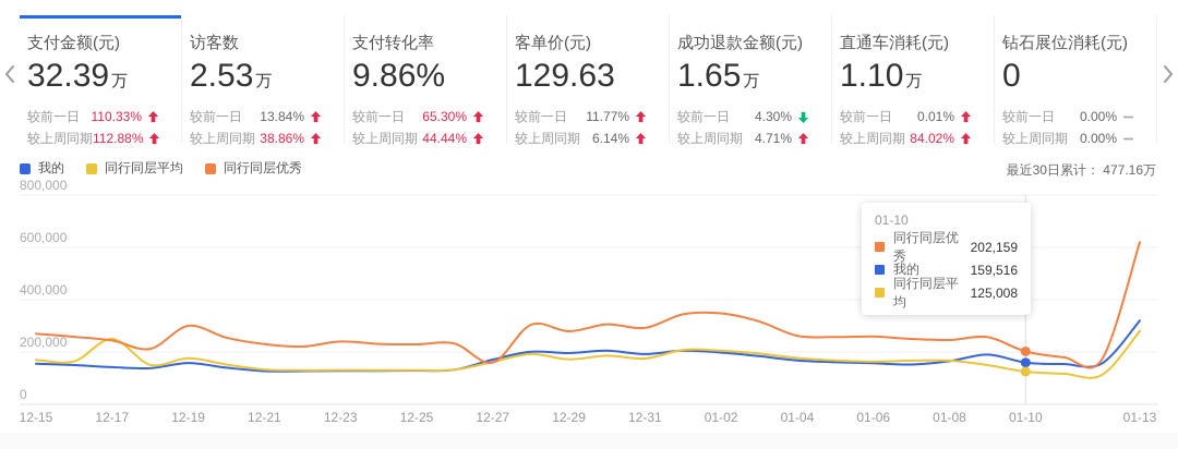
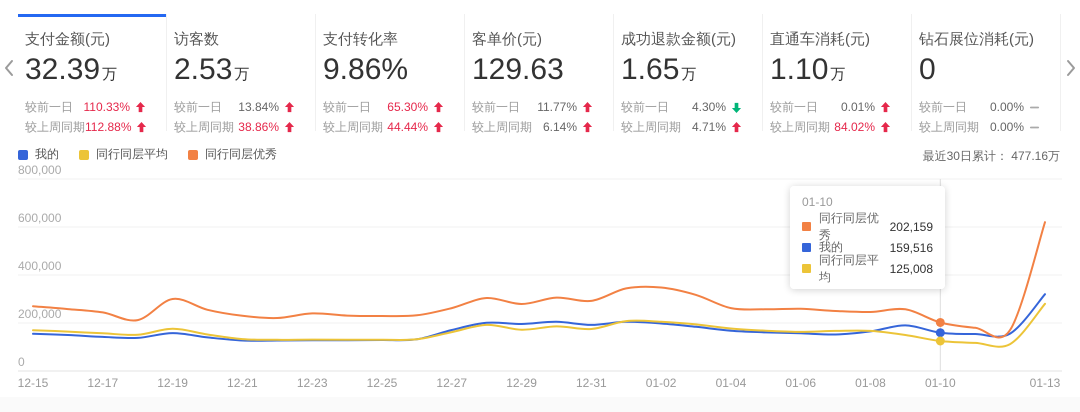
同行同层平均/12-17: 250000 -> 160000
同行同层优秀/12-27: 160000 -> 260000
